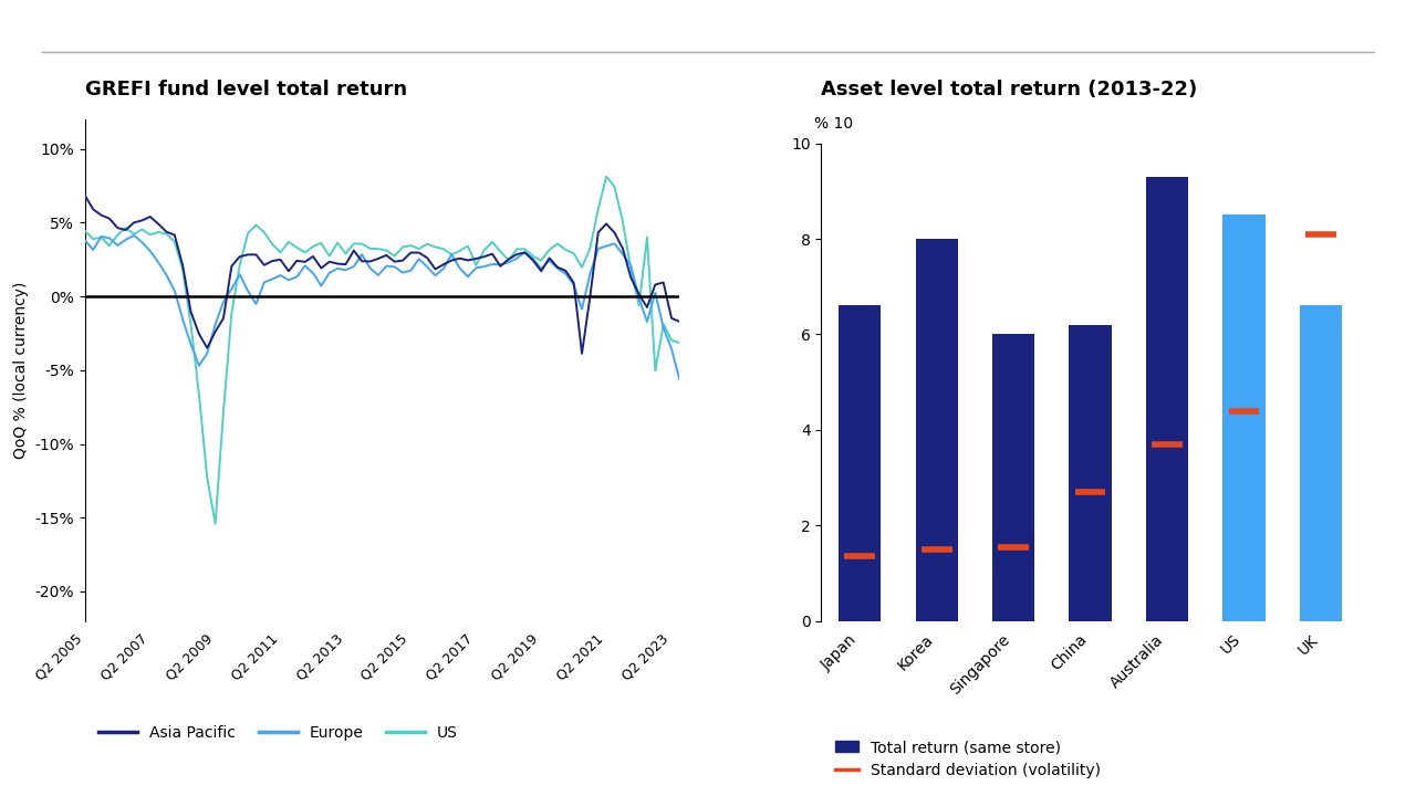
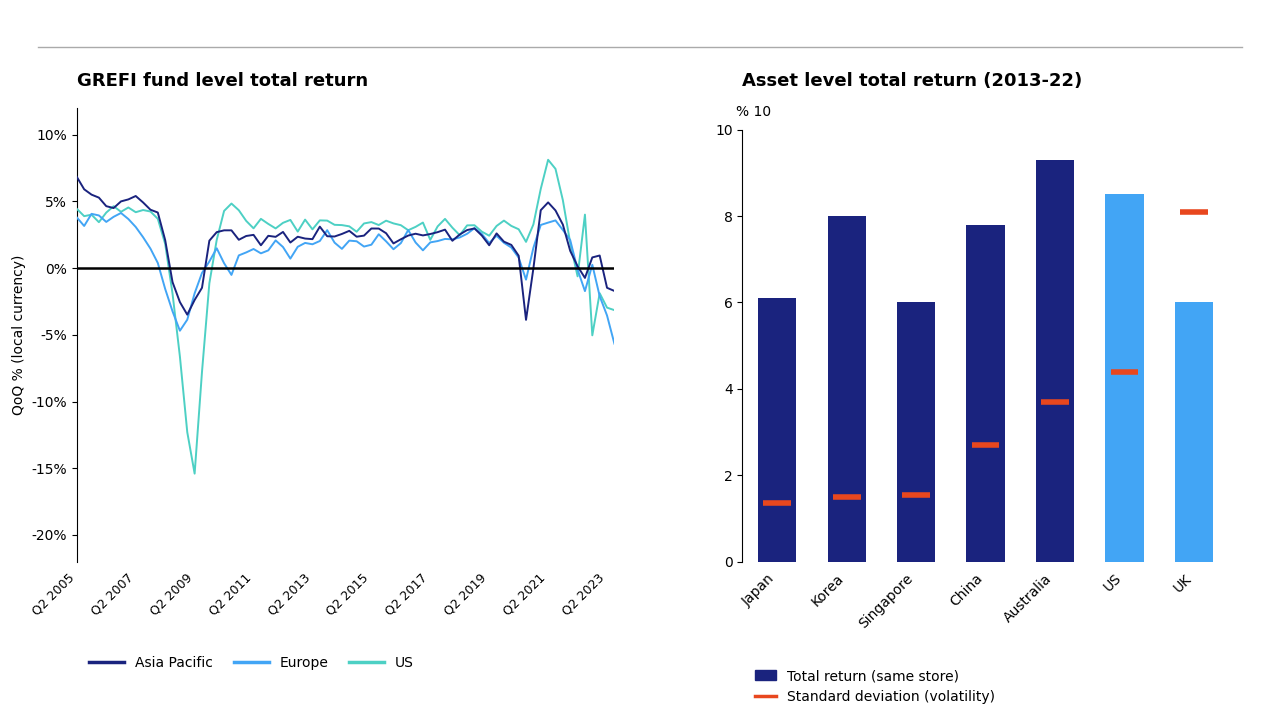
Japan: 6.6 -> 6.1
China: 6.2 -> 7.8
UK: 6.6 -> 6.0
